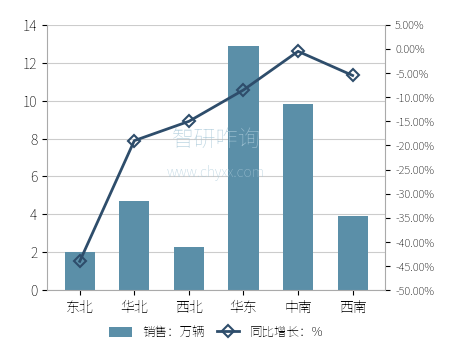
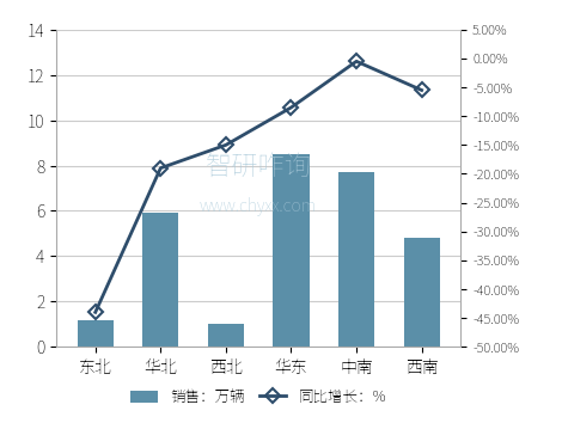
销售：万辆/东北: 2.0 -> 1.2
销售：万辆/华北: 4.7 -> 5.9
销售：万辆/西北: 2.3 -> 1.0
销售：万辆/华东: 12.9 -> 8.5
销售：万辆/中南: 9.8 -> 7.7
销售：万辆/西南: 3.9 -> 4.8
